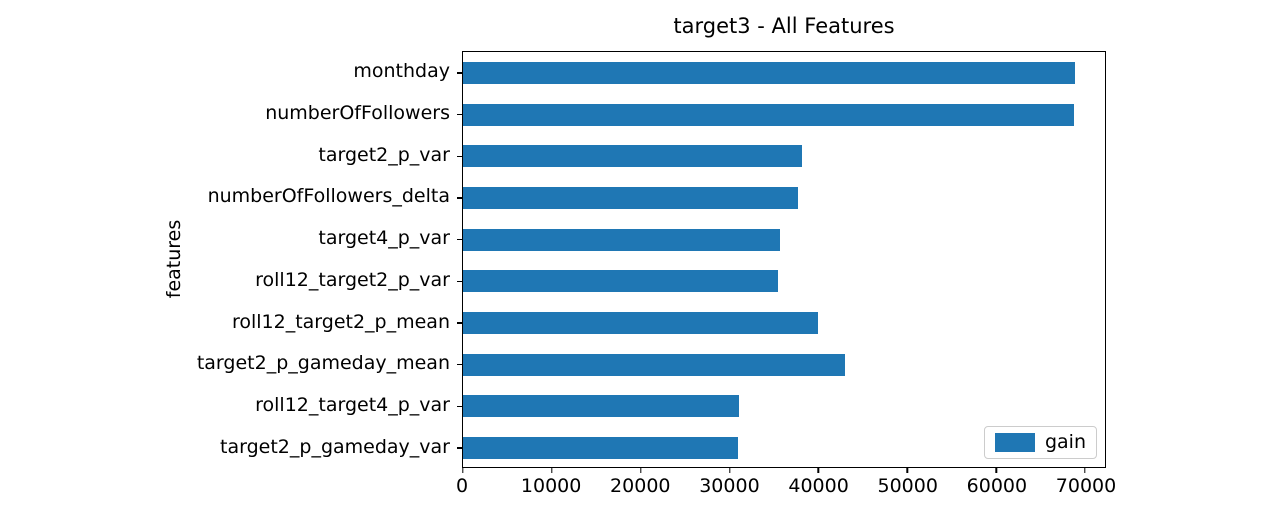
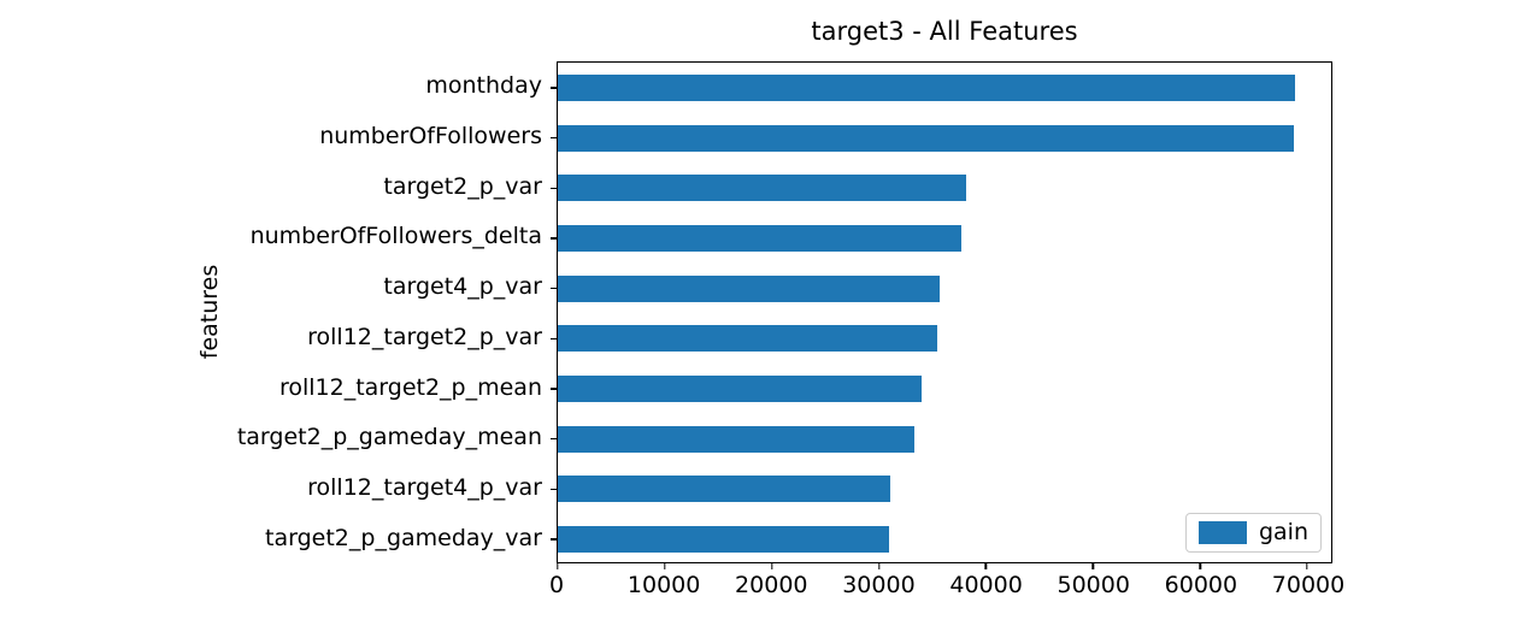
roll12_target2_p_mean: 40000 -> 34000
target2_p_gameday_mean: 43000 -> 33000
